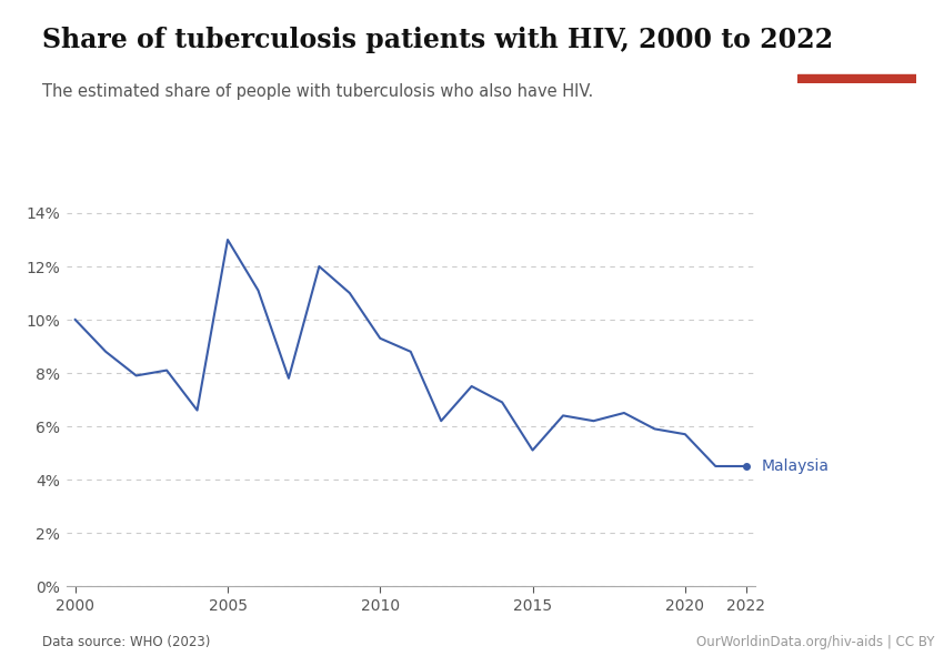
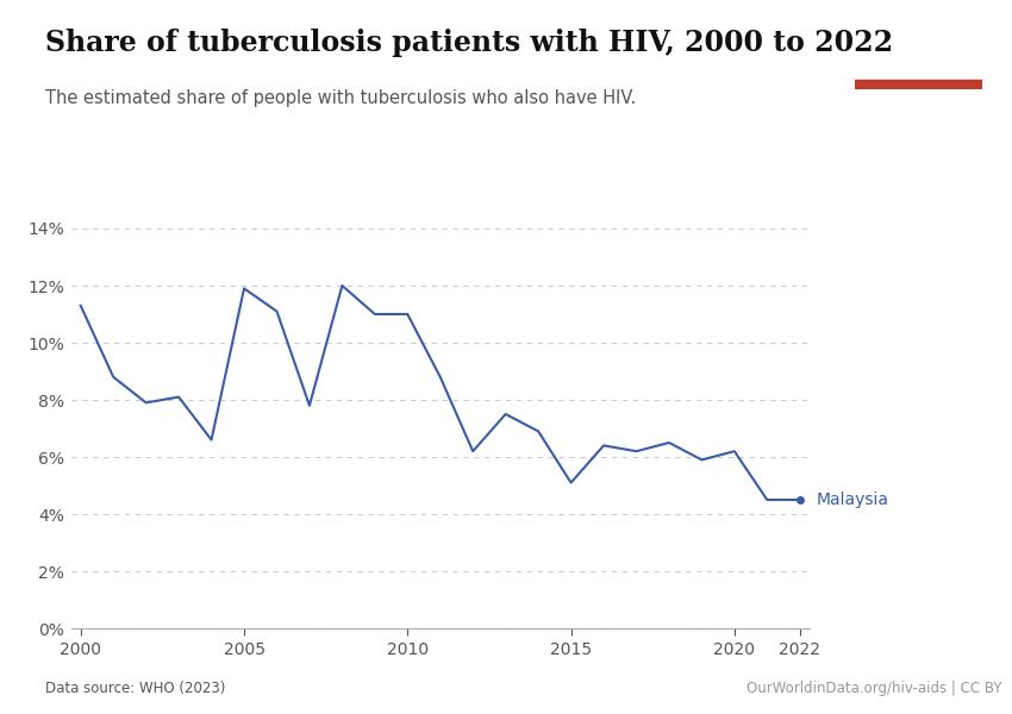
2000: 10.0% -> 11.3%
2005: 13.0% -> 11.9%
2010: 9.3% -> 11.0%
2020: 5.7% -> 6.2%
